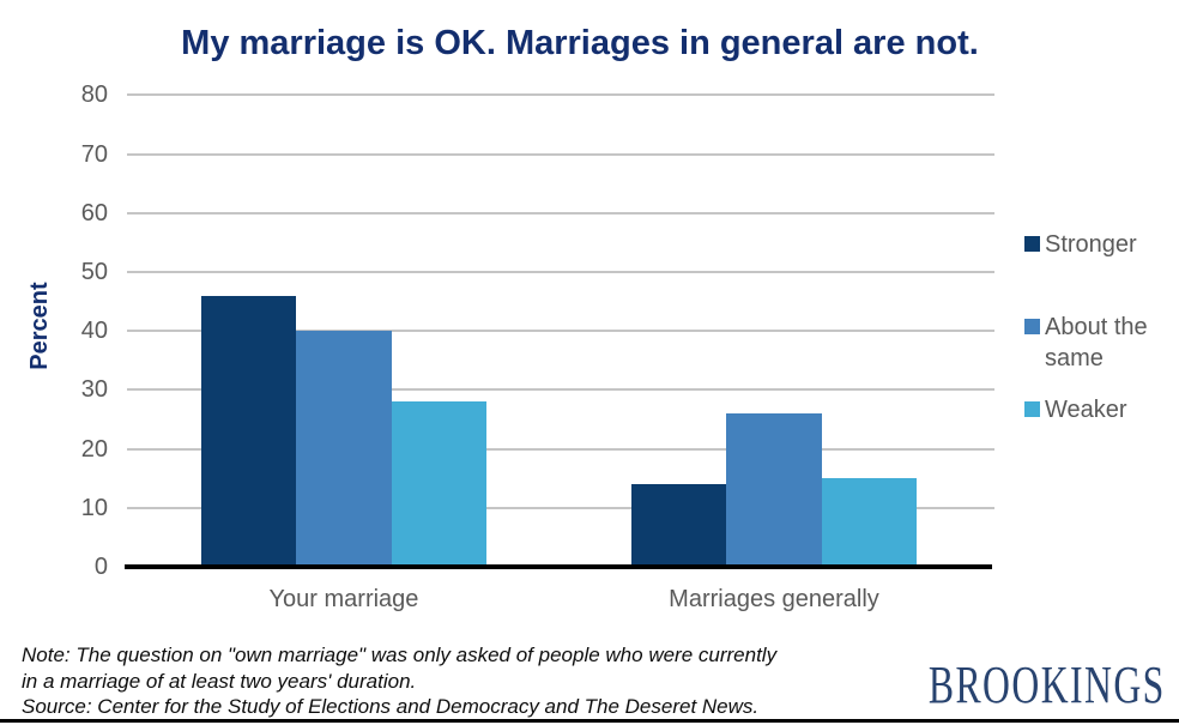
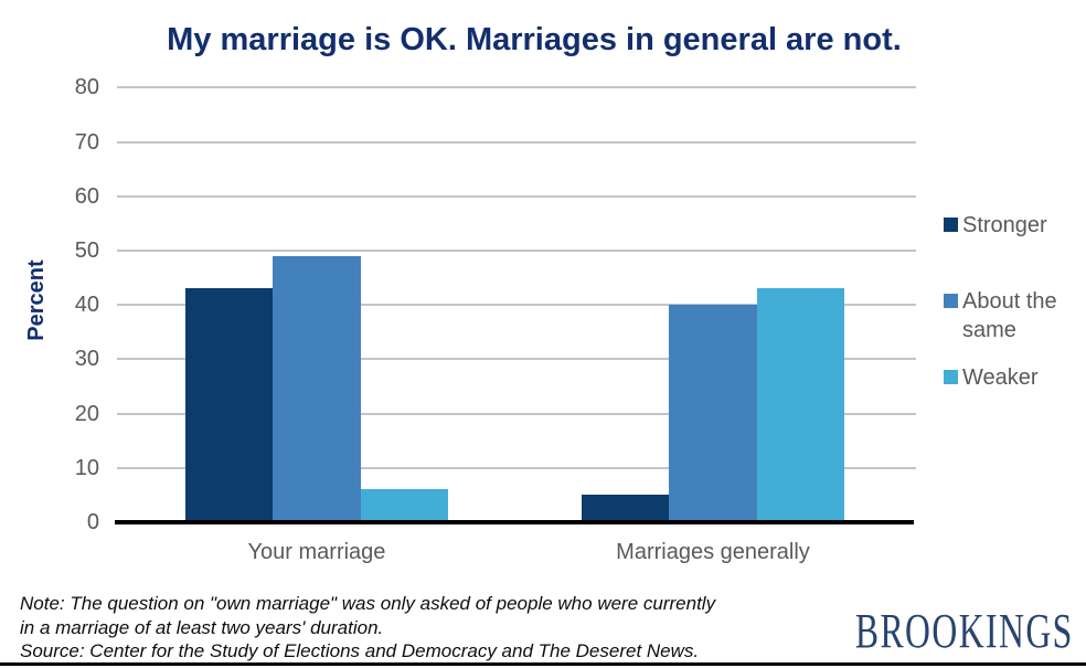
Stronger/Your marriage: 46 -> 43
About the same/Your marriage: 40 -> 49
Weaker/Your marriage: 28 -> 6
Stronger/Marriages generally: 14 -> 5
About the same/Marriages generally: 26 -> 40
Weaker/Marriages generally: 15 -> 43
